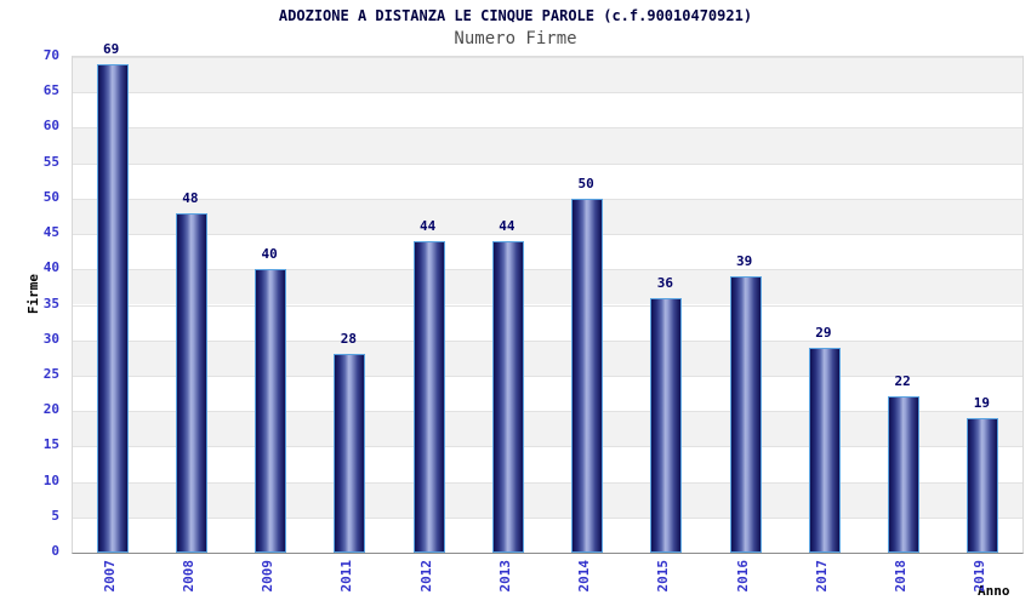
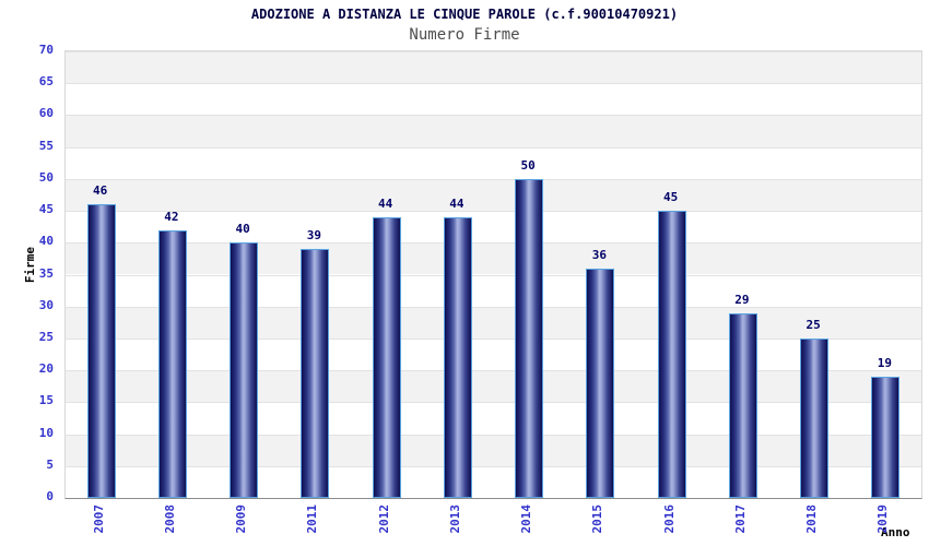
2007: 69 -> 46
2008: 48 -> 42
2011: 28 -> 39
2016: 39 -> 45
2018: 22 -> 25
